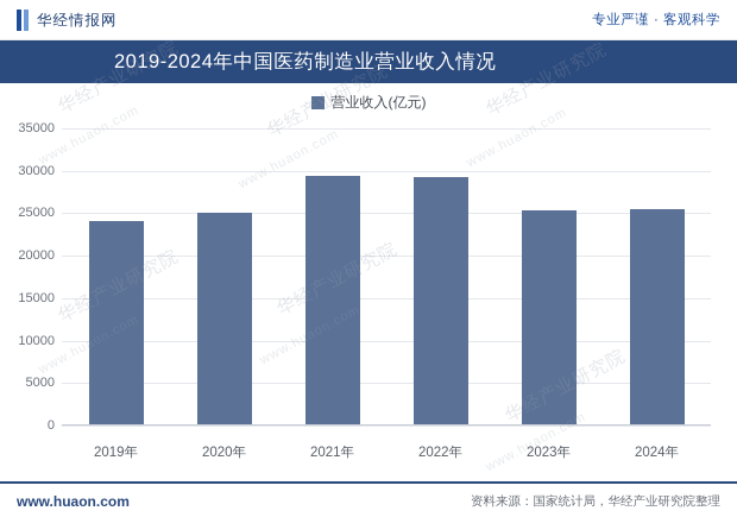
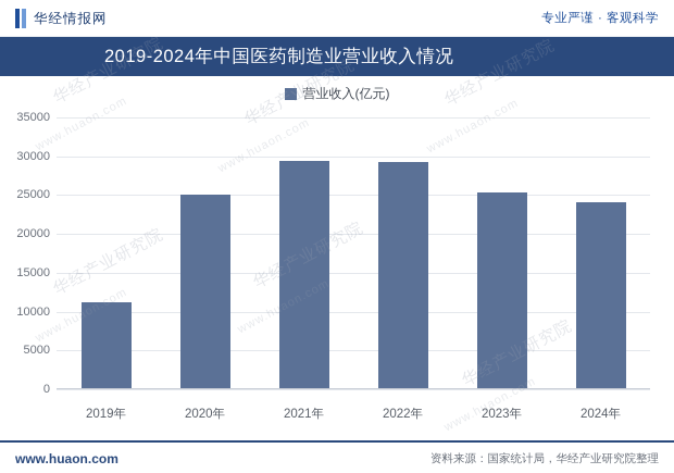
2019年: 24000 -> 11000
2024年: 25000 -> 24000
